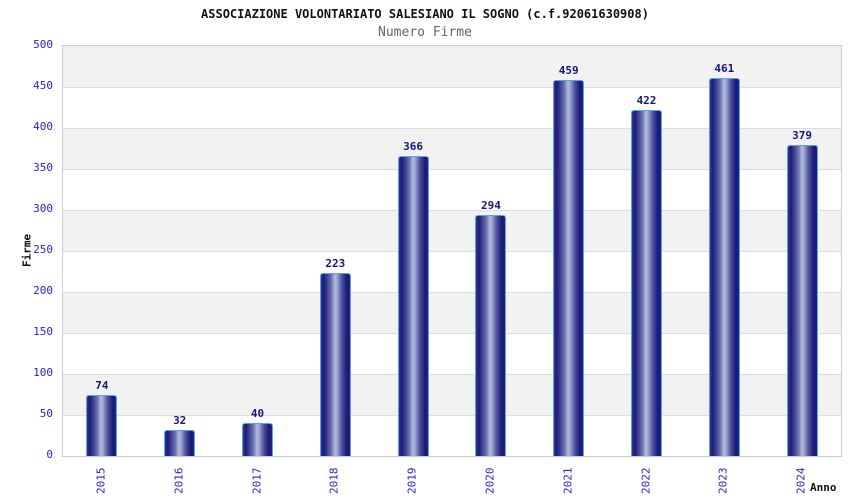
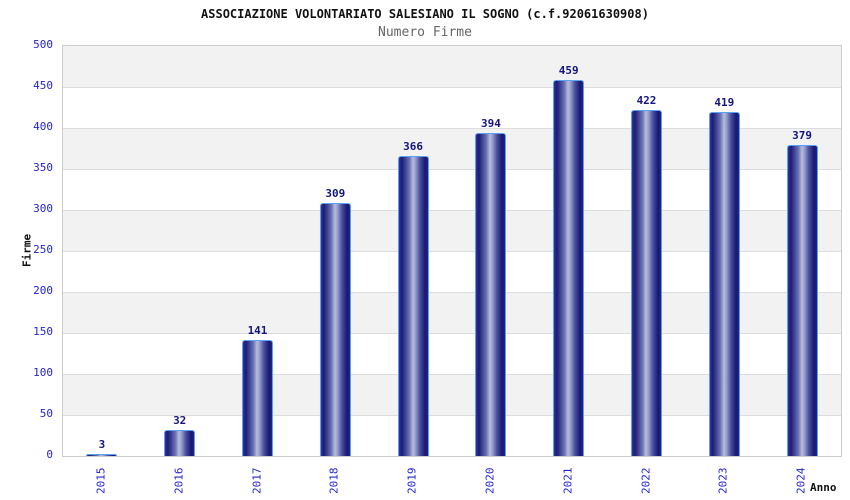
2015: 74 -> 3
2017: 40 -> 141
2018: 223 -> 309
2020: 294 -> 394
2023: 461 -> 419
